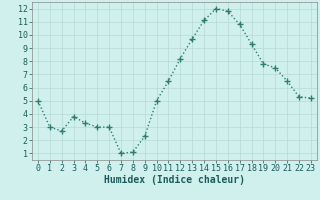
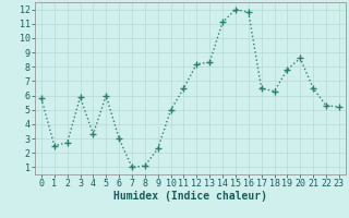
0: 5.0 -> 5.8
1: 3.0 -> 2.5
3: 3.8 -> 5.9
5: 3.0 -> 6.0
13: 9.7 -> 8.3
17: 10.8 -> 6.5
18: 9.3 -> 6.3
20: 7.5 -> 8.6
